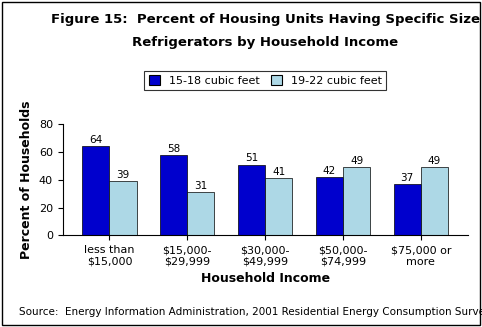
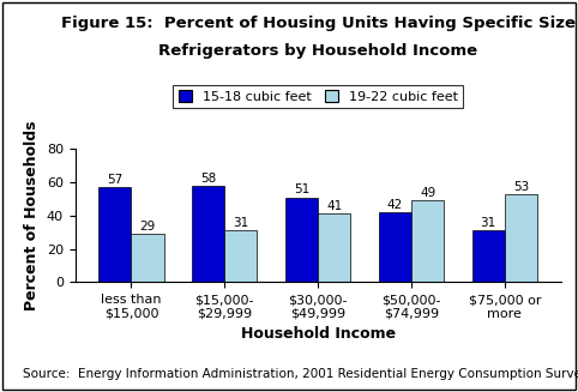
15-18 cubic feet/less than $15,000: 64 -> 57
19-22 cubic feet/less than $15,000: 39 -> 29
15-18 cubic feet/$75,000 or more: 37 -> 31
19-22 cubic feet/$75,000 or more: 49 -> 53
